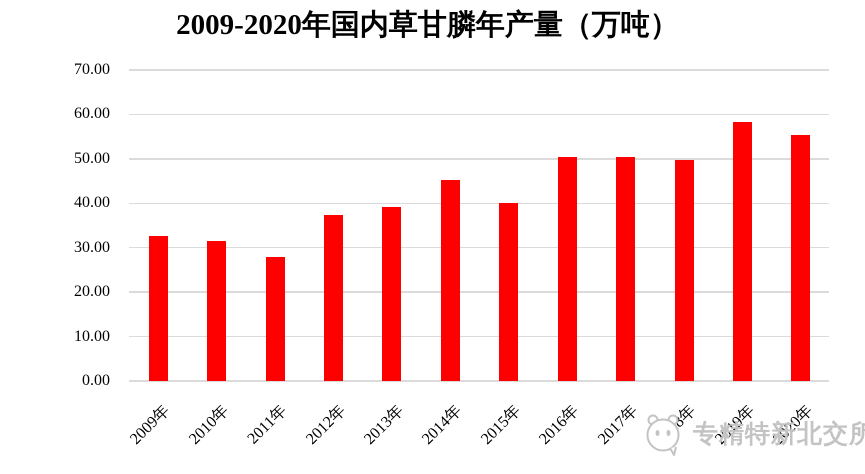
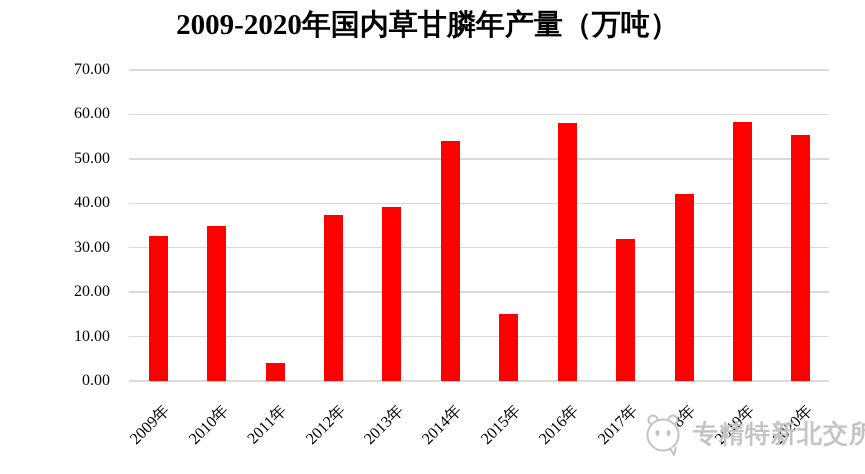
2010年: 32 -> 35
2011年: 28 -> 4
2014年: 45 -> 54
2015年: 40 -> 15
2016年: 50 -> 58
2017年: 50 -> 32
2018年: 50 -> 42
